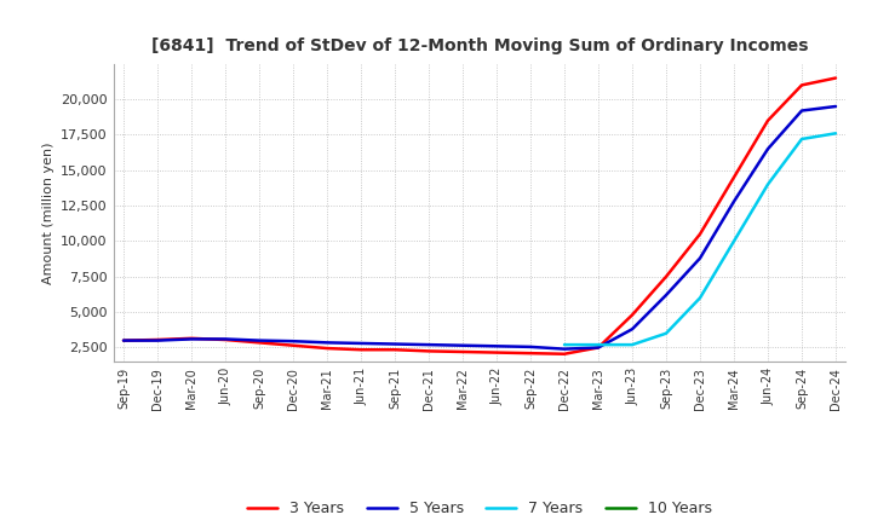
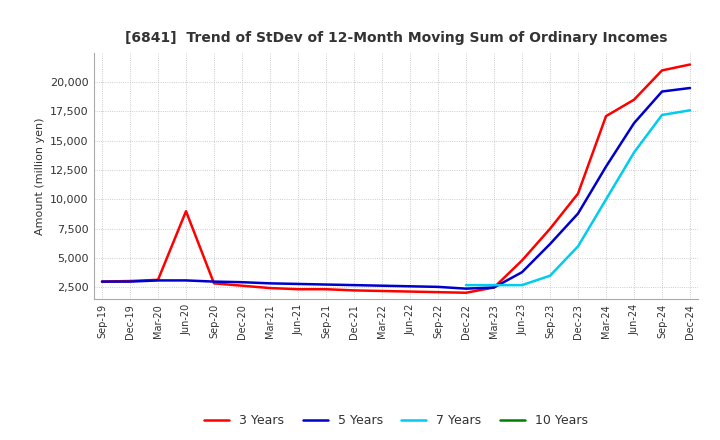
3 Years/Jun-20: 3,000 -> 9,000
3 Years/Mar-24: 14,500 -> 17,100
